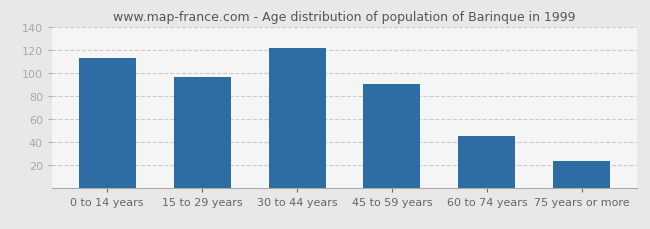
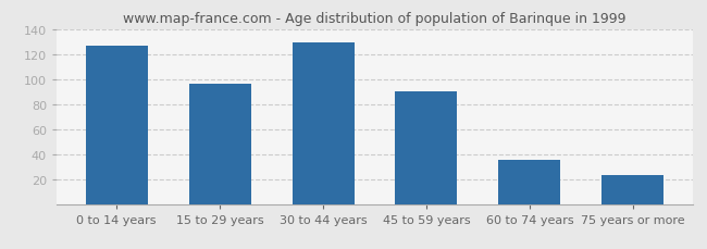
0 to 14 years: 113 -> 127
30 to 44 years: 121 -> 129
60 to 74 years: 45 -> 35
